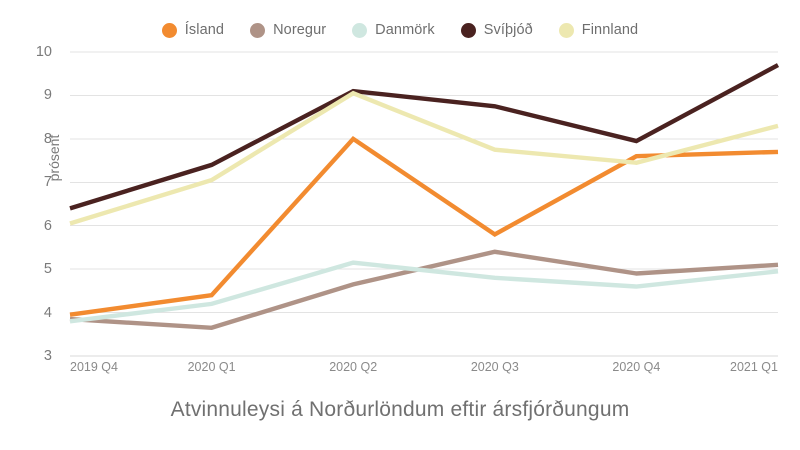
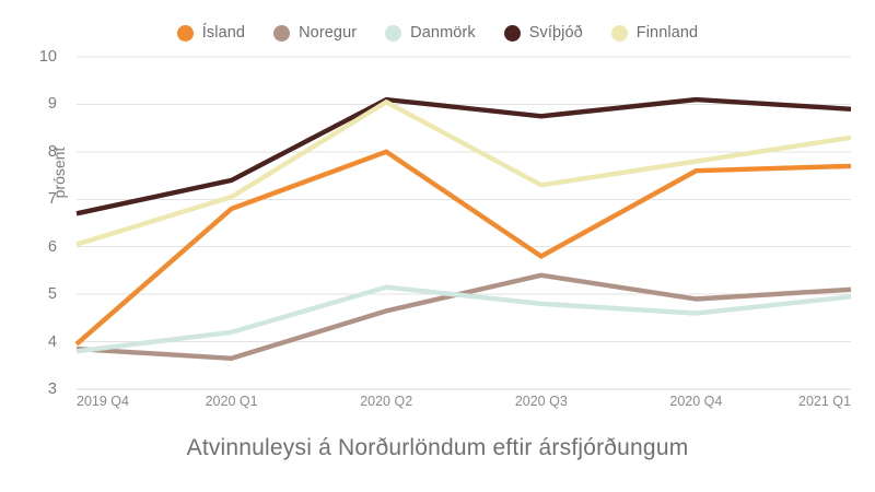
Svíþjóð/2019 Q4: 6.4 -> 6.7
Ísland/2020 Q1: 4.4 -> 6.8
Finnland/2020 Q3: 7.8 -> 7.3
Svíþjóð/2020 Q4: 8.0 -> 9.1
Finnland/2020 Q4: 7.5 -> 7.8
Svíþjóð/2021 Q1: 9.7 -> 8.9
